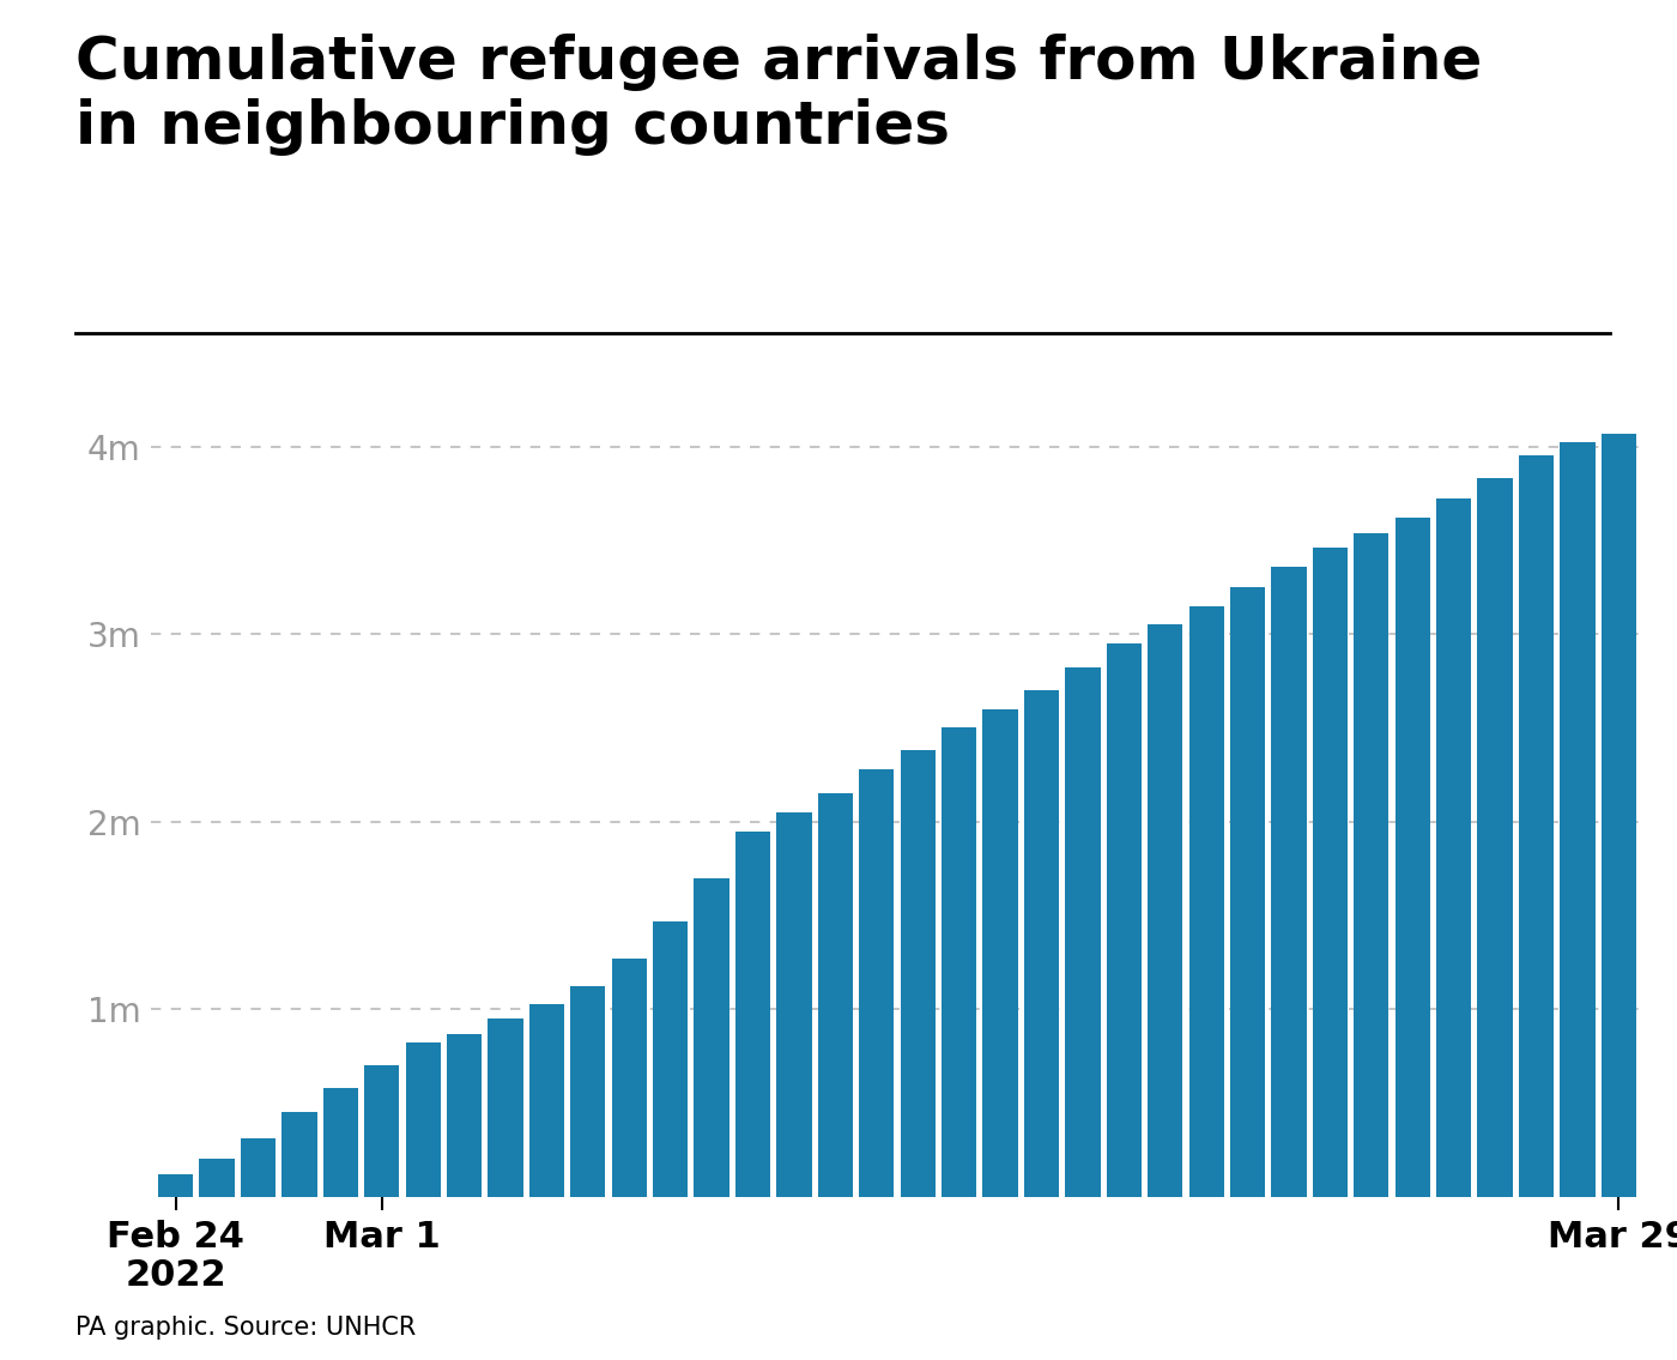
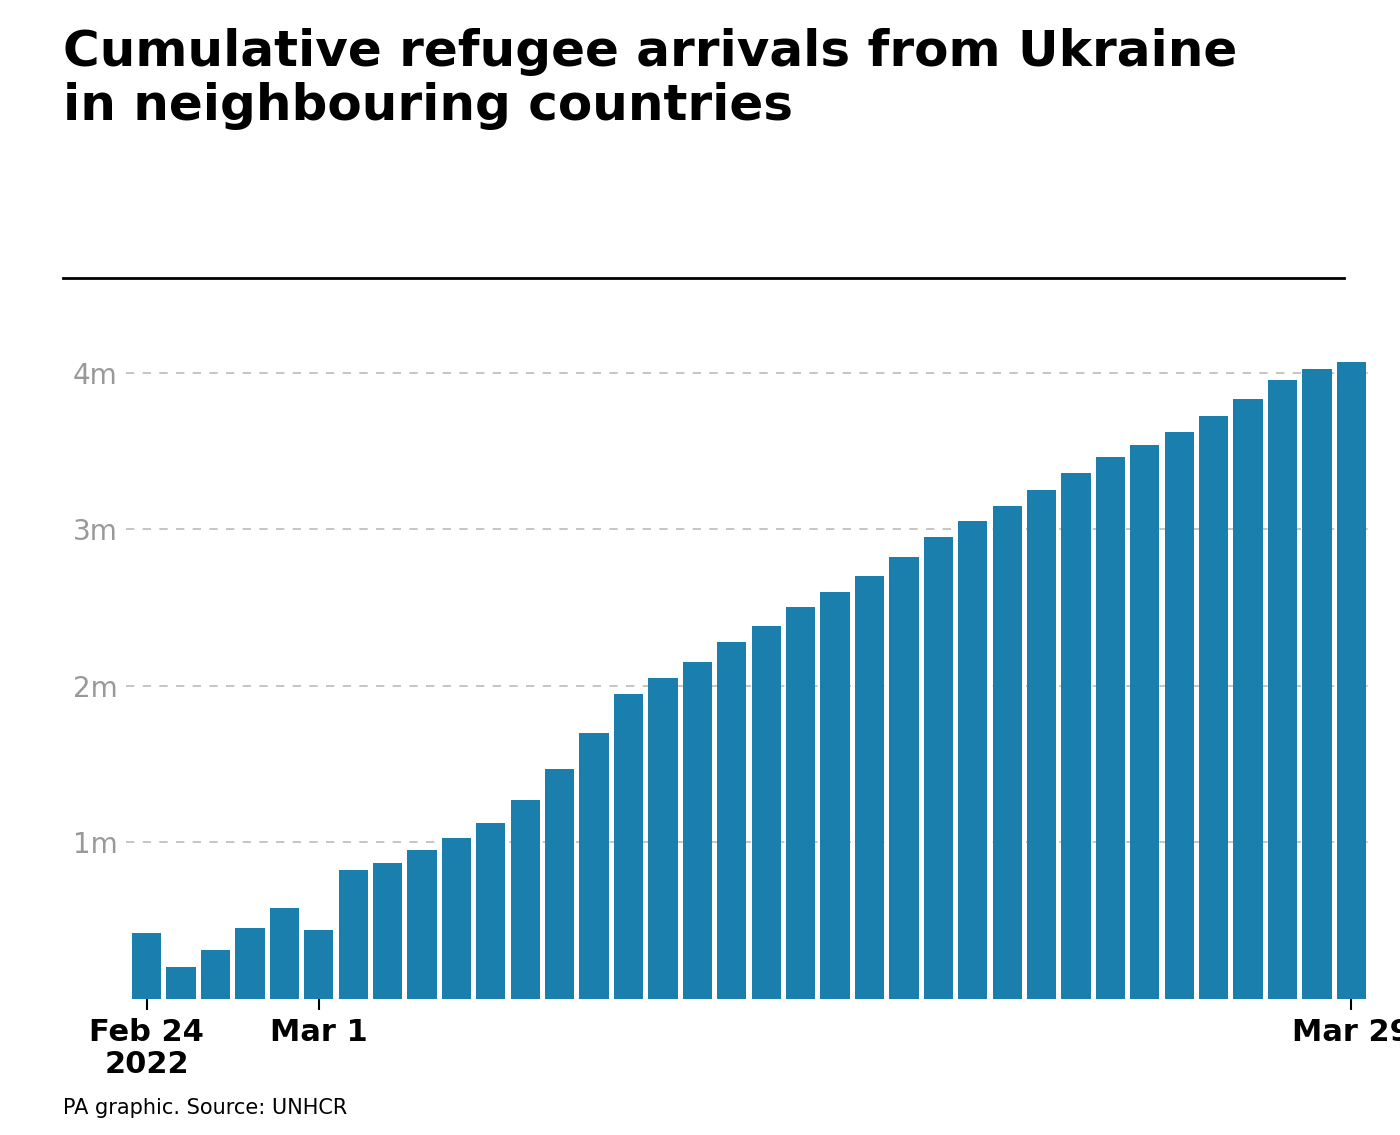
Feb 24 2022: 0.12m -> 0.42m
Mar 1: 0.70m -> 0.44m
